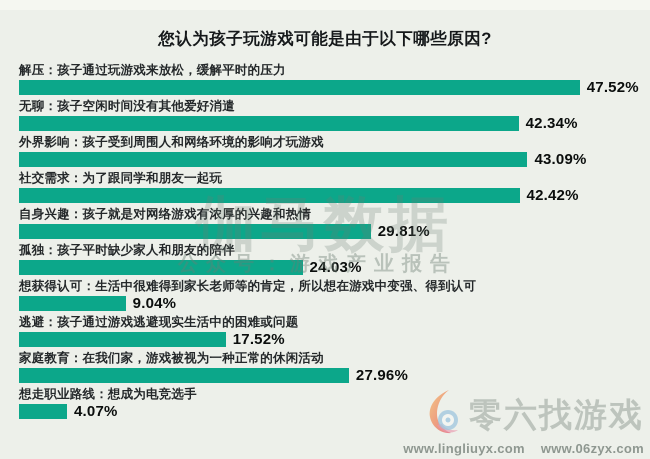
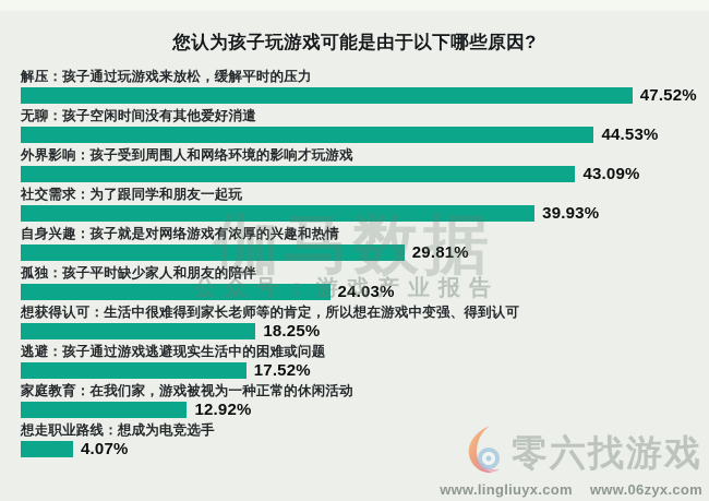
无聊：孩子空闲时间没有其他爱好消遣: 42.34% -> 44.53%
社交需求：为了跟同学和朋友一起玩: 42.42% -> 39.93%
想获得认可：生活中很难得到家长老师等的肯定，所以想在游戏中变强、得到认可: 9.04% -> 18.25%
家庭教育：在我们家，游戏被视为一种正常的休闲活动: 27.96% -> 12.92%
